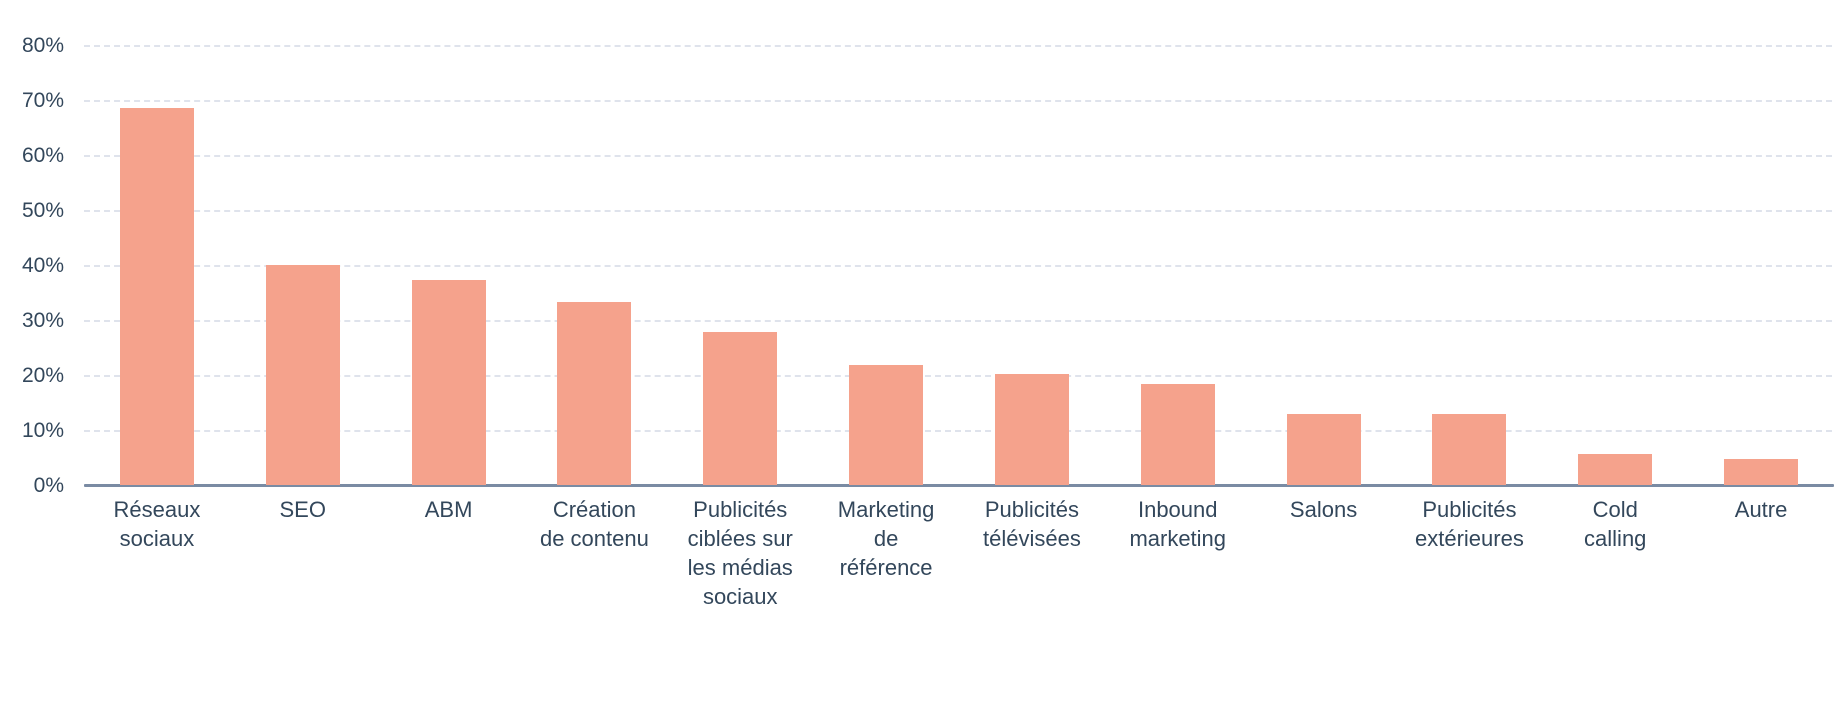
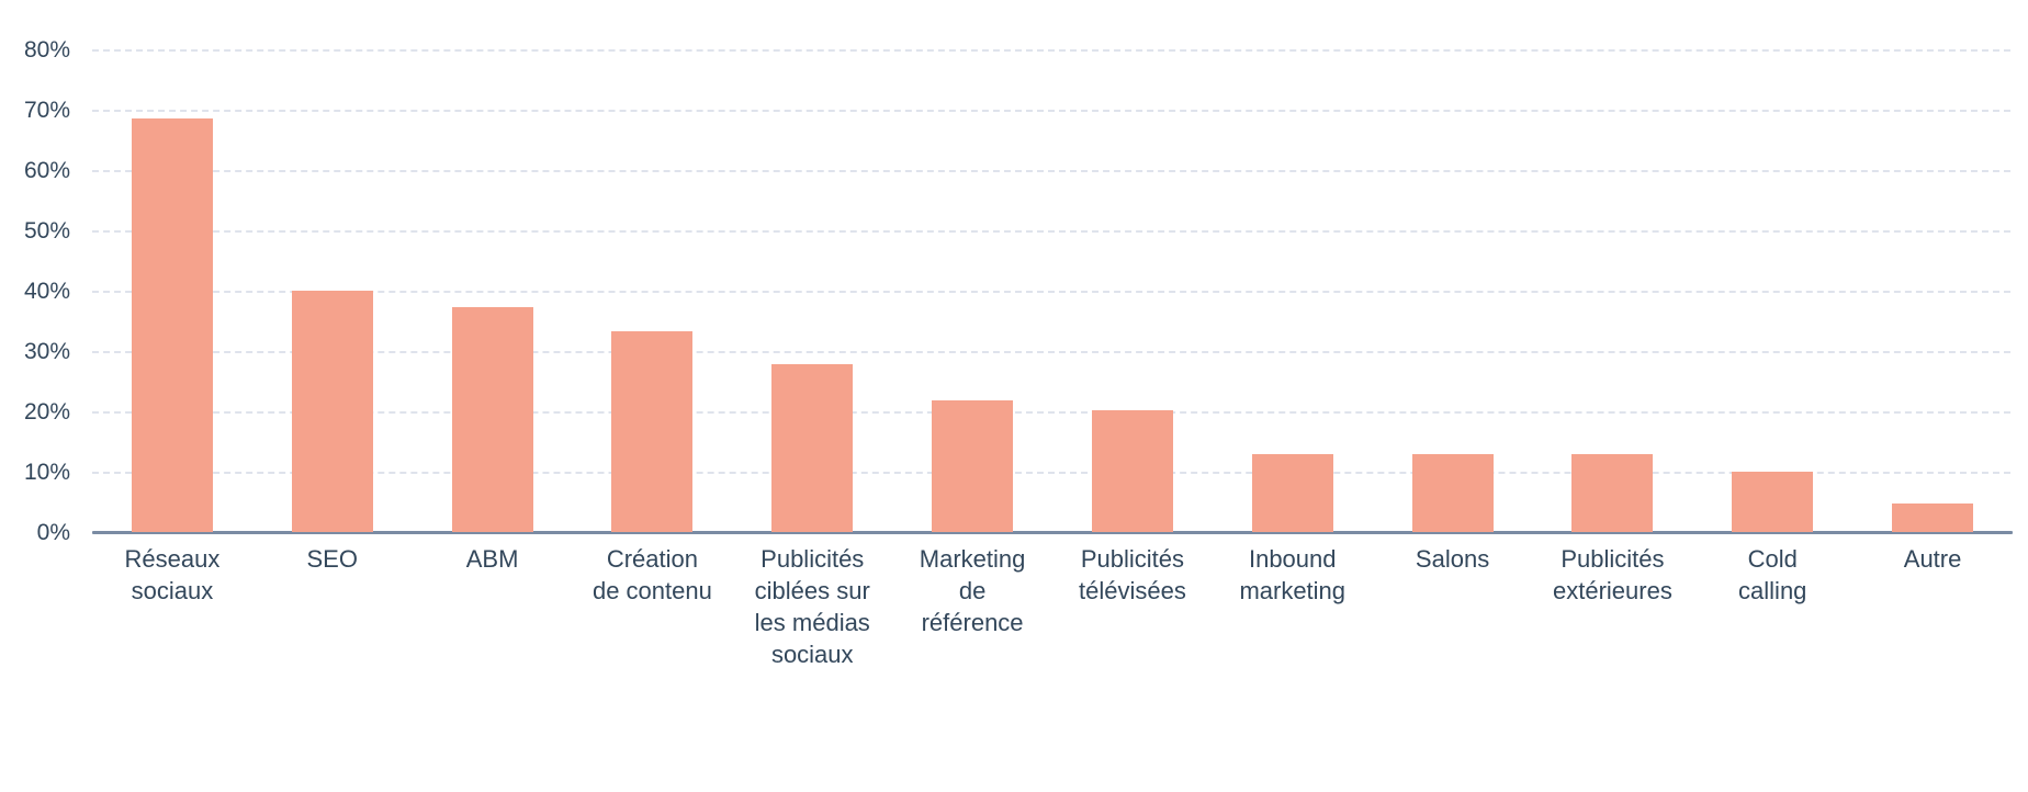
Inbound marketing: 18% -> 13%
Cold calling: 6% -> 10%
